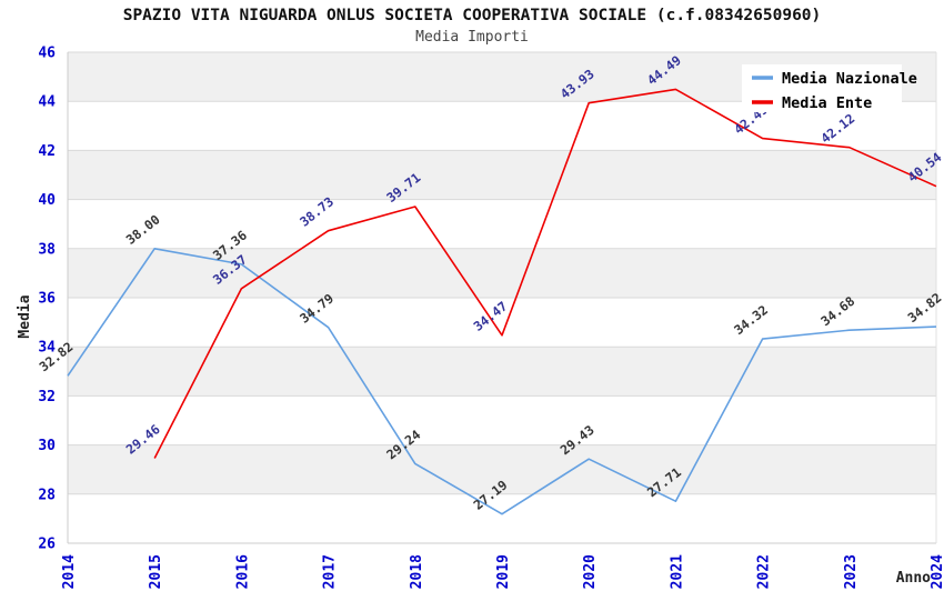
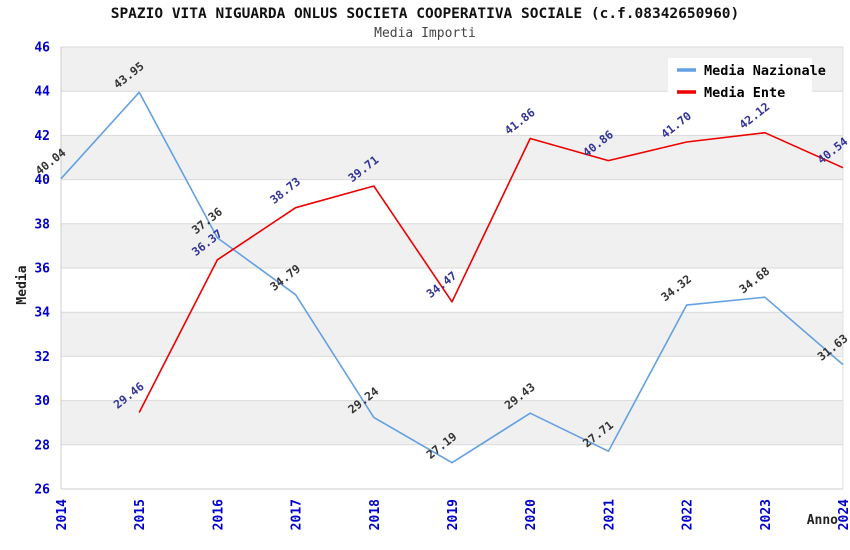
Media Nazionale/2014: 32.82 -> 40.04
Media Nazionale/2015: 38.00 -> 43.95
Media Ente/2020: 43.93 -> 41.86
Media Ente/2021: 44.49 -> 40.86
Media Ente/2022: 42.49 -> 41.70
Media Nazionale/2024: 34.82 -> 31.63
